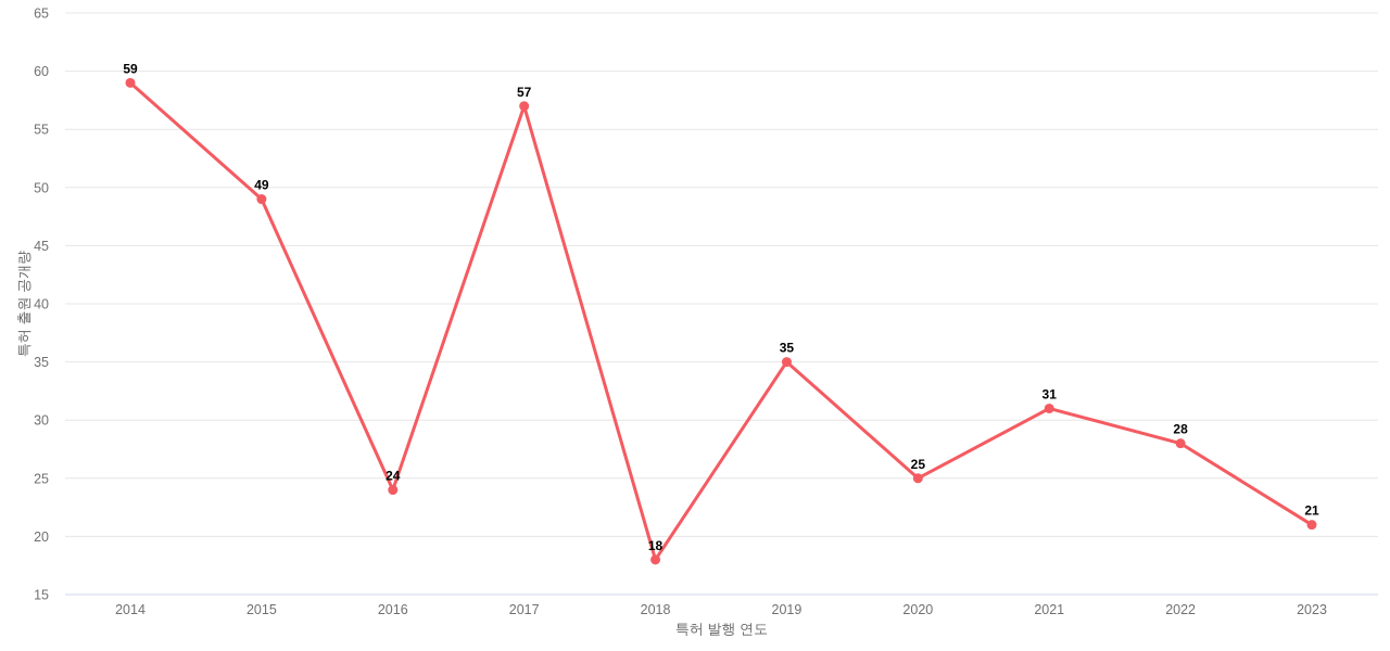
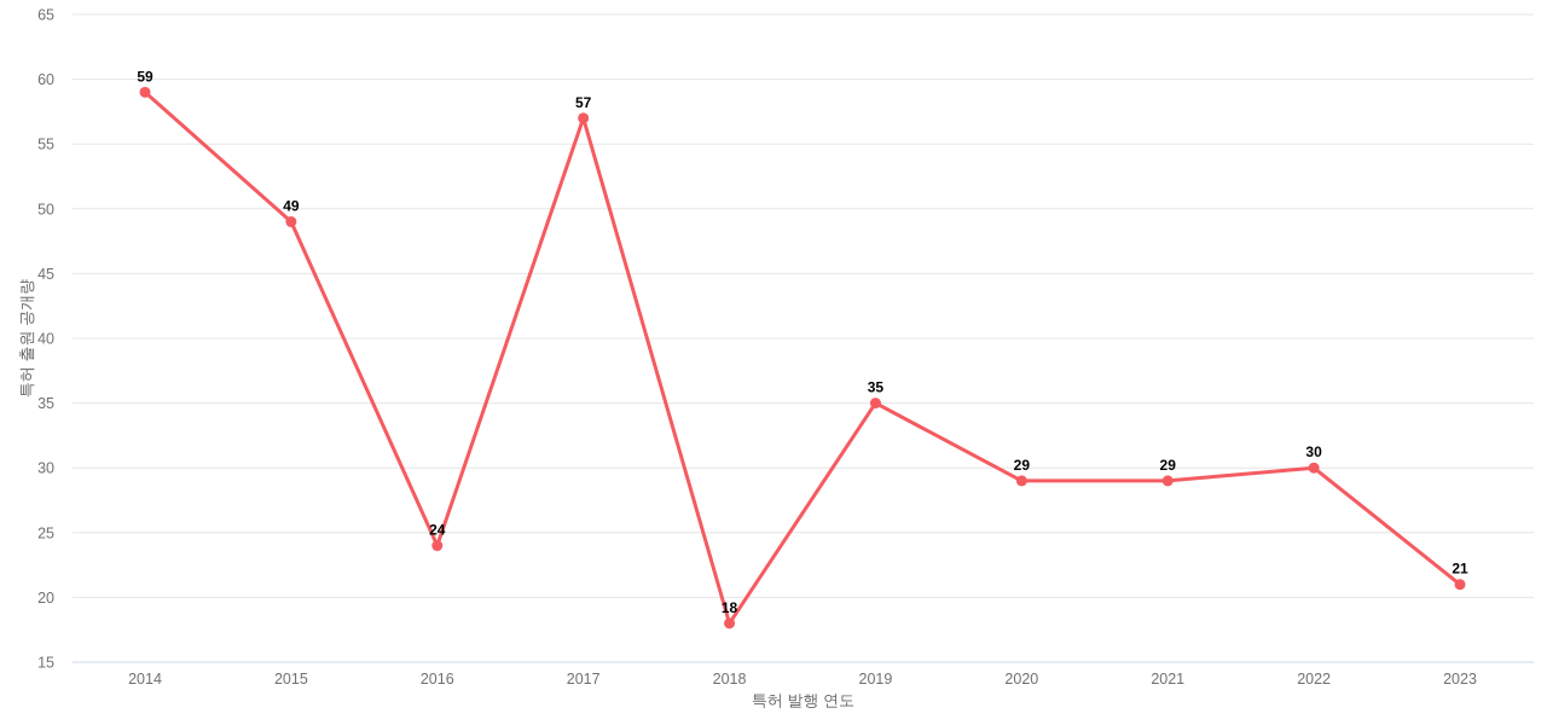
2020: 25 -> 29
2021: 31 -> 29
2022: 28 -> 30
